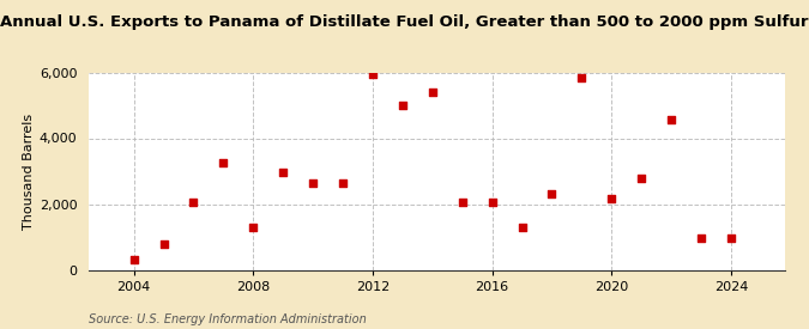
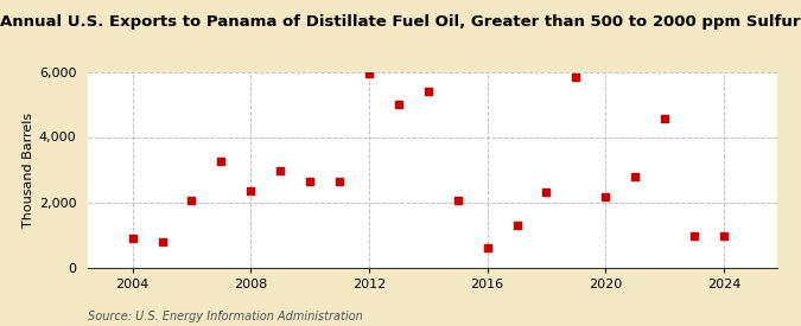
2004: 300 -> 900
2008: 1,300 -> 2,350
2016: 2,050 -> 600
